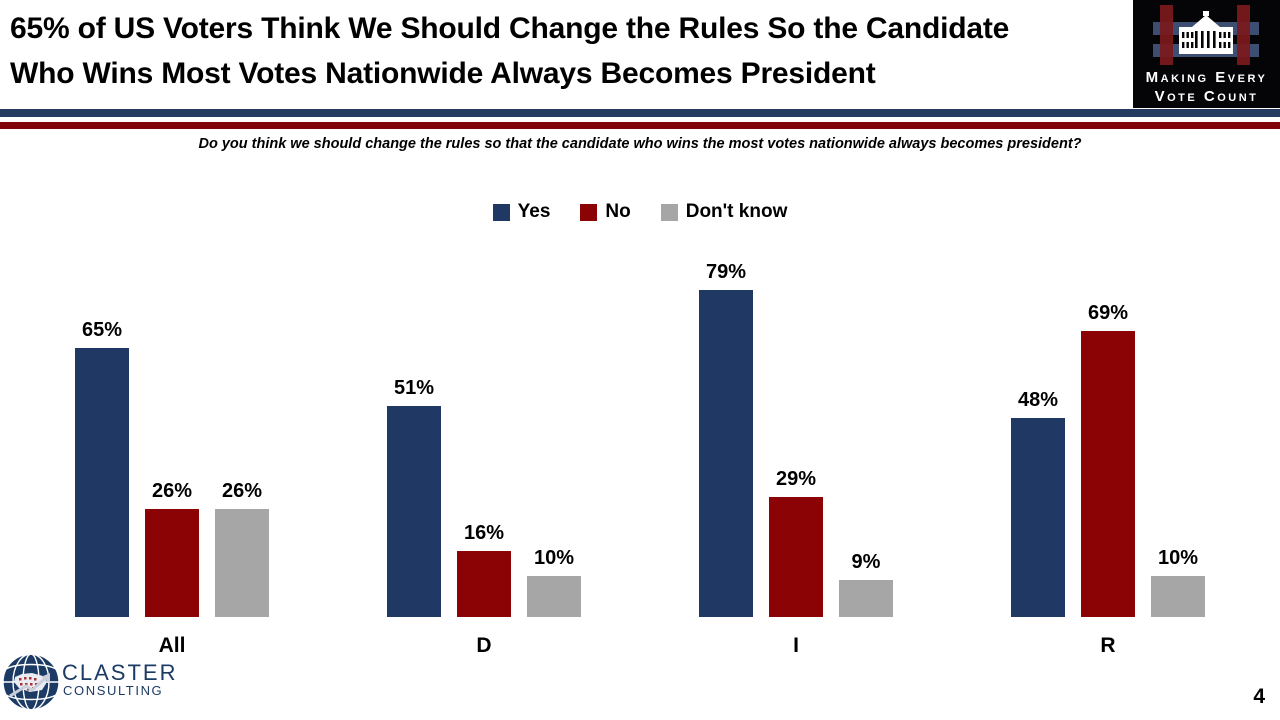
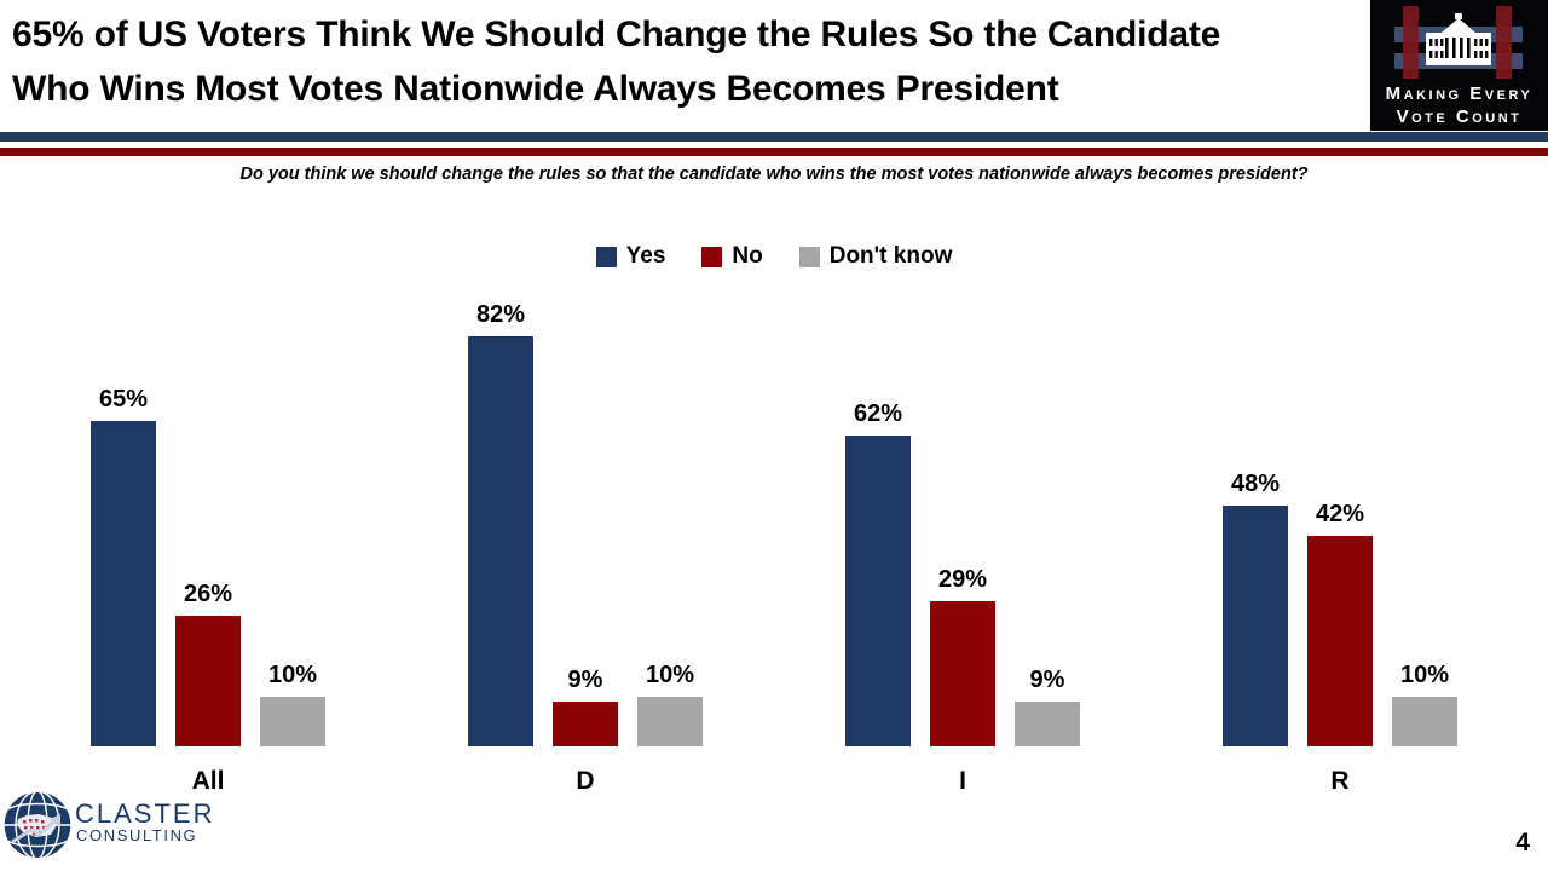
Don't know/All: 26% -> 10%
Yes/D: 51% -> 82%
No/D: 16% -> 9%
Yes/I: 79% -> 62%
No/R: 69% -> 42%
